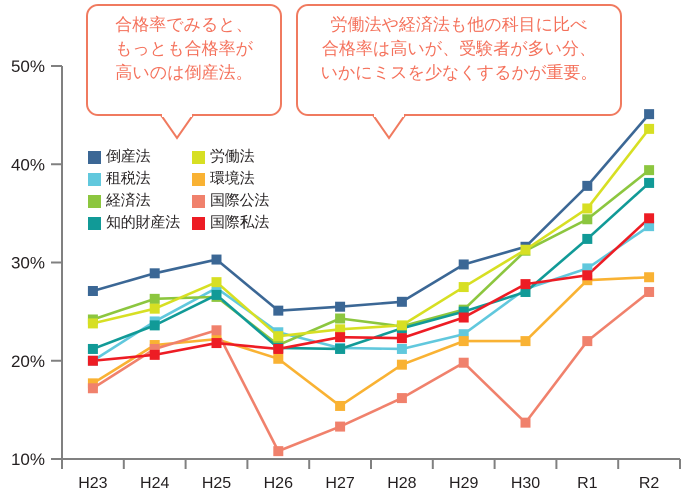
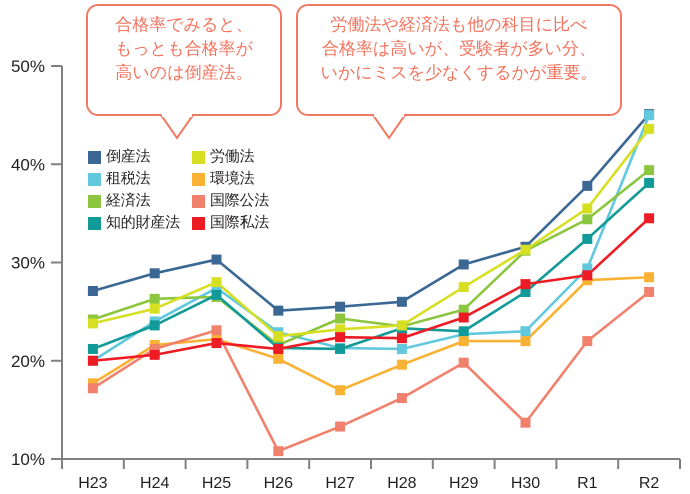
環境法/H27: 15% -> 17%
知的財産法/H29: 25% -> 23%
租税法/H30: 27% -> 23%
租税法/R2: 34% -> 45%
